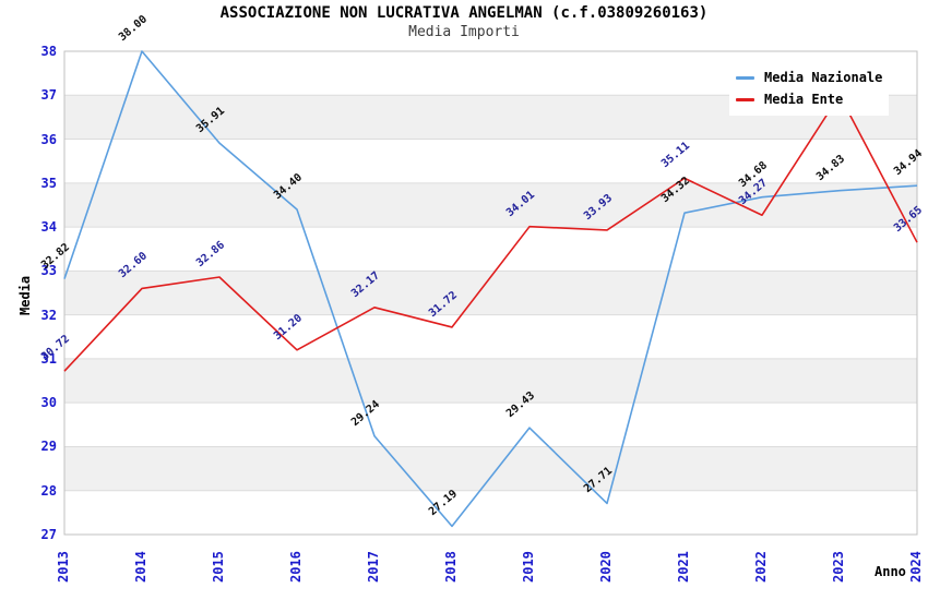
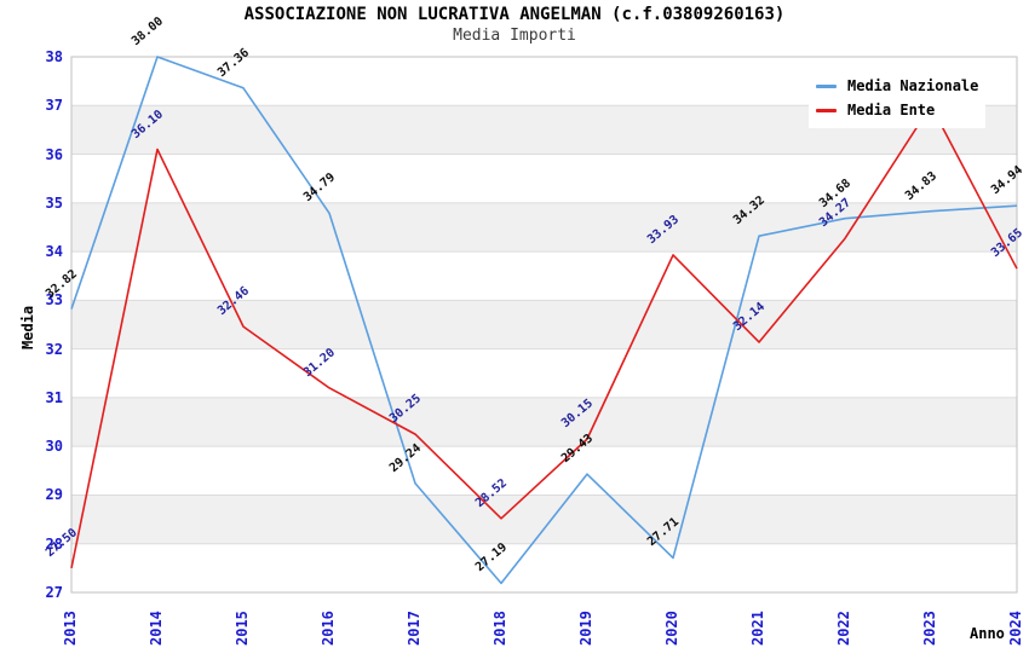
Media Ente/2013: 30.72 -> 27.50
Media Ente/2014: 32.60 -> 36.10
Media Nazionale/2015: 35.91 -> 37.36
Media Ente/2015: 32.86 -> 32.46
Media Nazionale/2016: 34.40 -> 34.79
Media Ente/2017: 32.17 -> 30.25
Media Ente/2018: 31.72 -> 28.52
Media Ente/2019: 34.01 -> 30.15
Media Ente/2021: 35.11 -> 32.14
